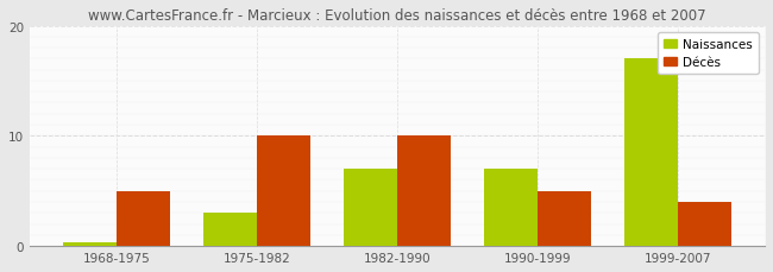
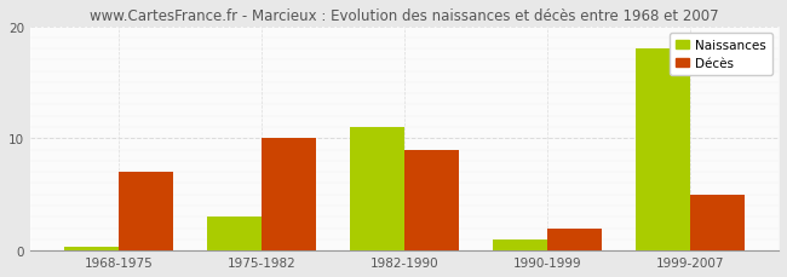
Décès/1968-1975: 5 -> 7
Naissances/1982-1990: 7.0 -> 11.0
Décès/1982-1990: 10 -> 9
Naissances/1990-1999: 7.0 -> 1.0
Décès/1990-1999: 5 -> 2
Naissances/1999-2007: 17.0 -> 18.0
Décès/1999-2007: 4 -> 5
